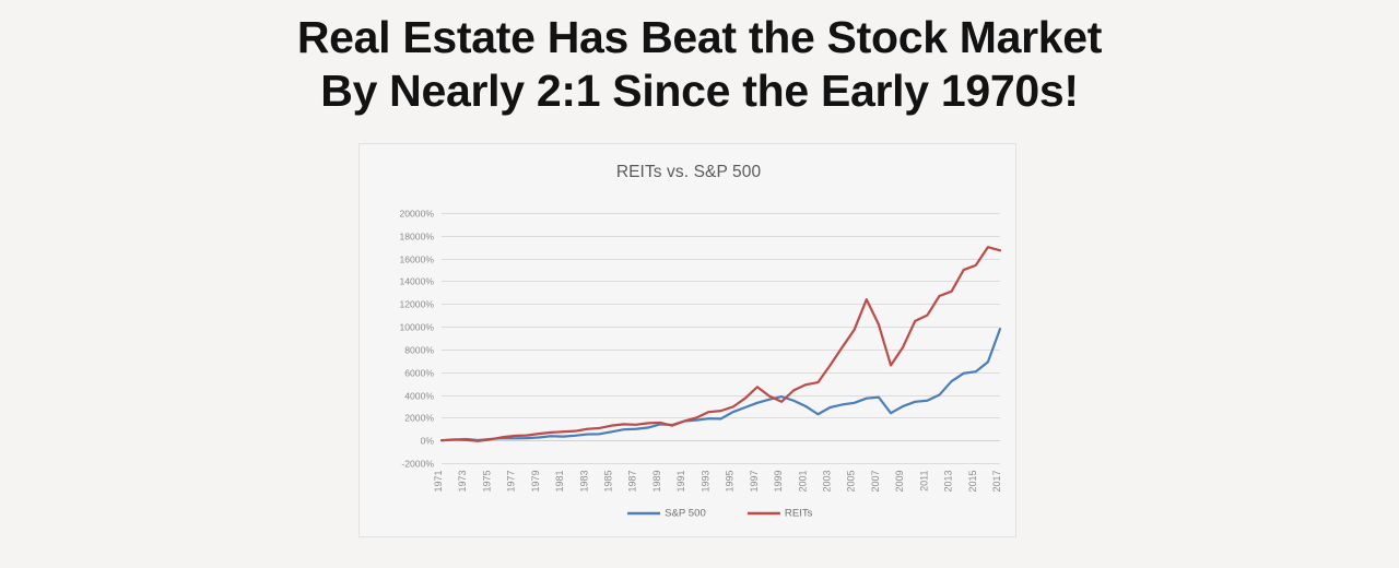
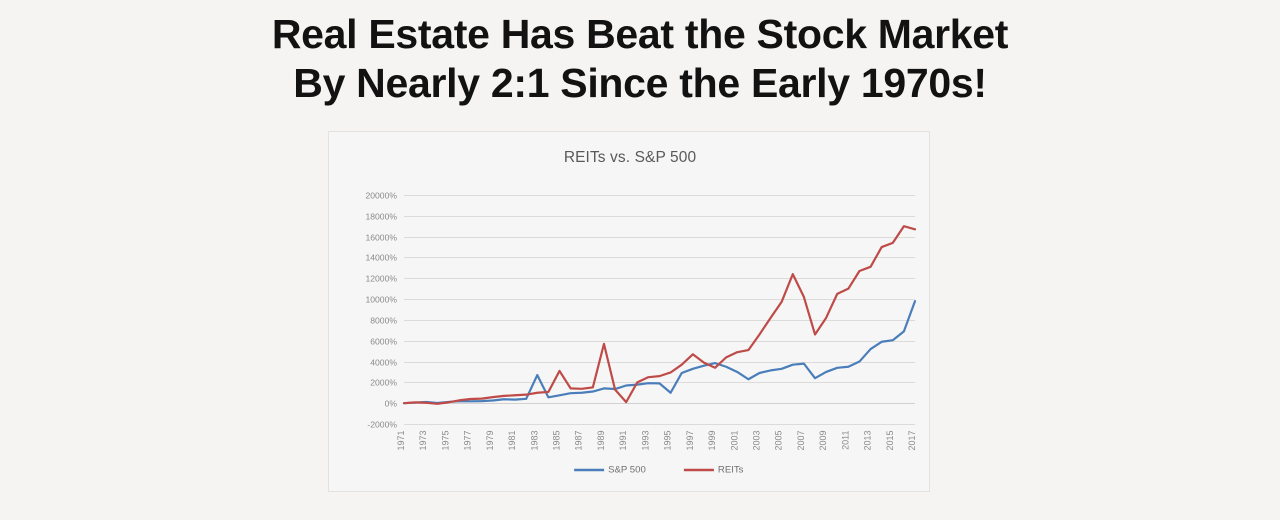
S&P 500/1983: 500% -> 2700%
REITs/1985: 1300% -> 3100%
REITs/1989: 1600% -> 5700%
REITs/1991: 1700% -> 100%
S&P 500/1995: 2500% -> 1000%
